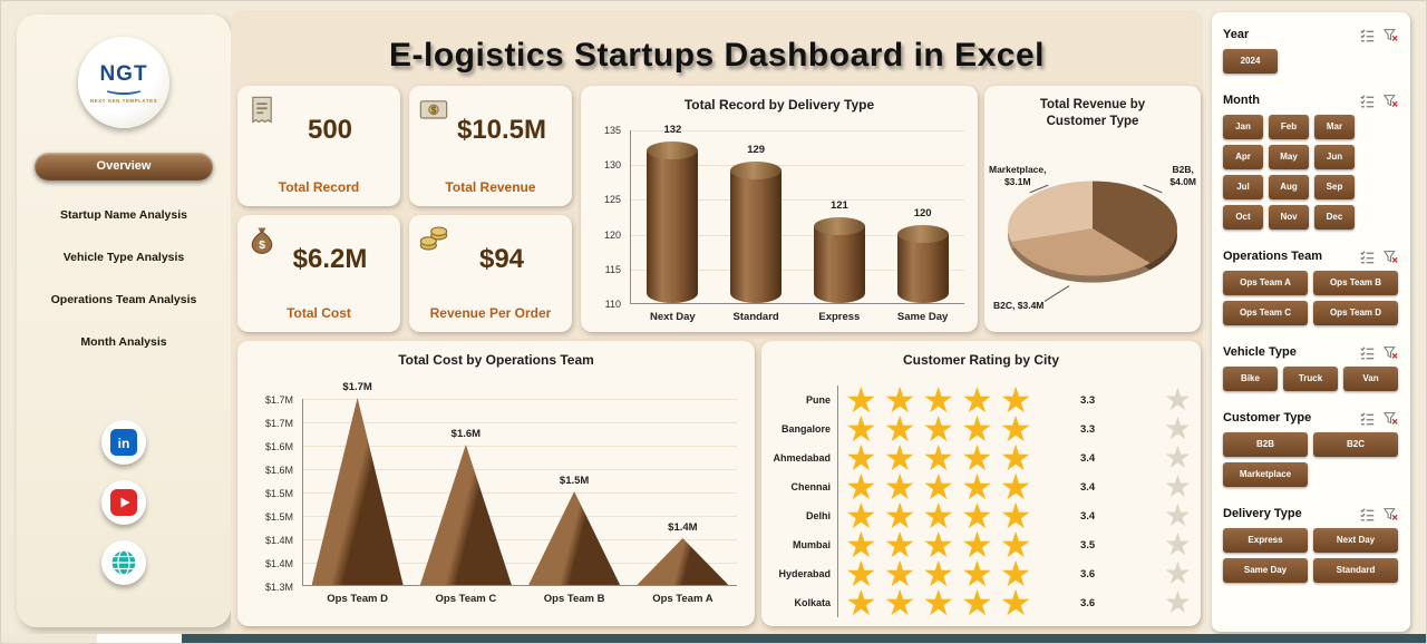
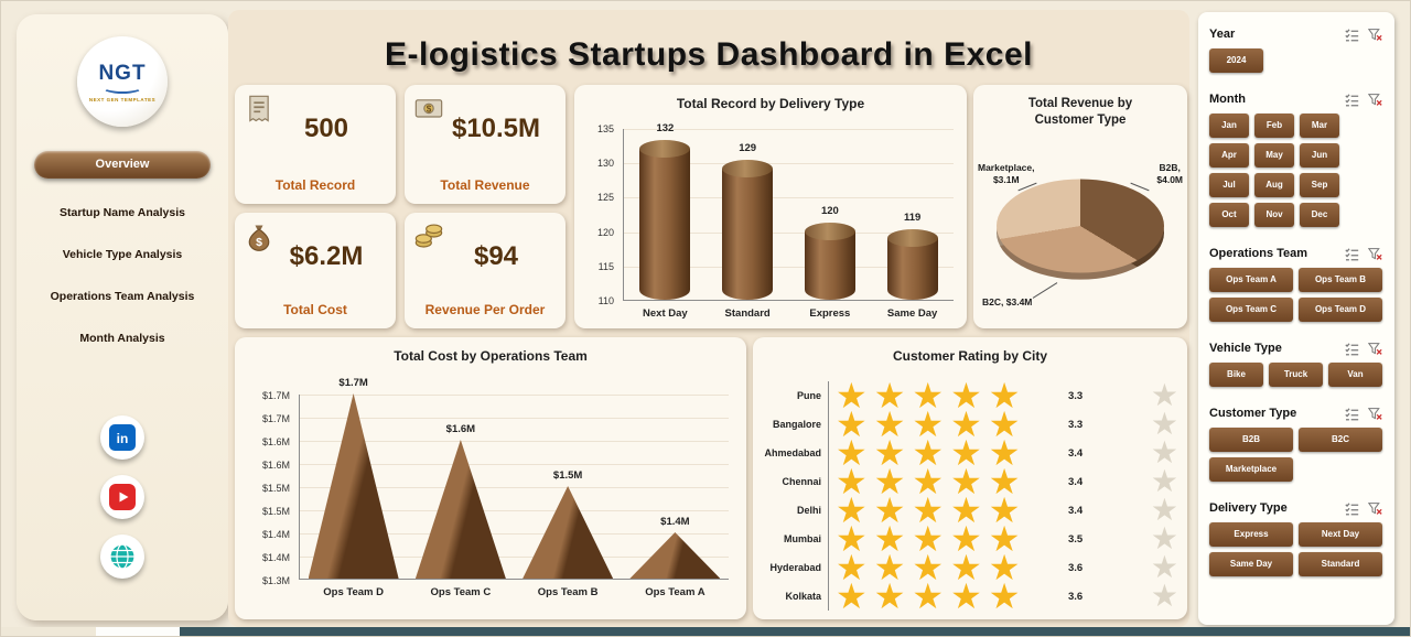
Total Record by Delivery Type/Express: 121 -> 120
Total Record by Delivery Type/Same Day: 120 -> 119
